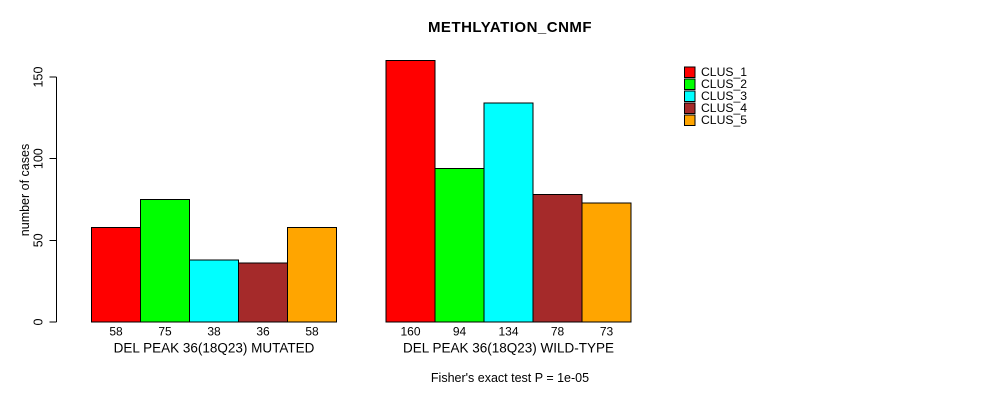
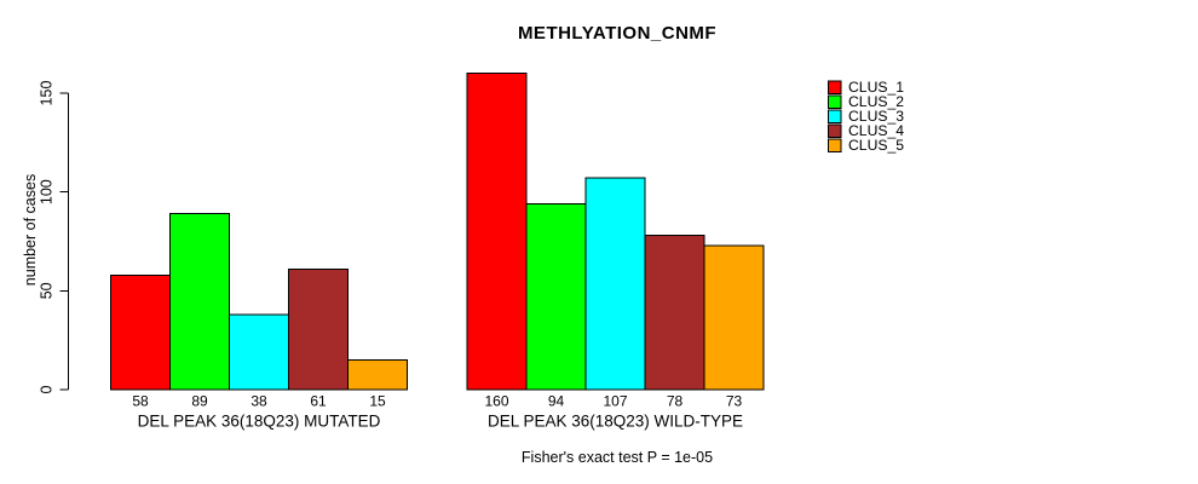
CLUS_2/DEL PEAK 36(18Q23) MUTATED: 75 -> 89
CLUS_4/DEL PEAK 36(18Q23) MUTATED: 36 -> 61
CLUS_5/DEL PEAK 36(18Q23) MUTATED: 58 -> 15
CLUS_3/DEL PEAK 36(18Q23) WILD-TYPE: 134 -> 107
